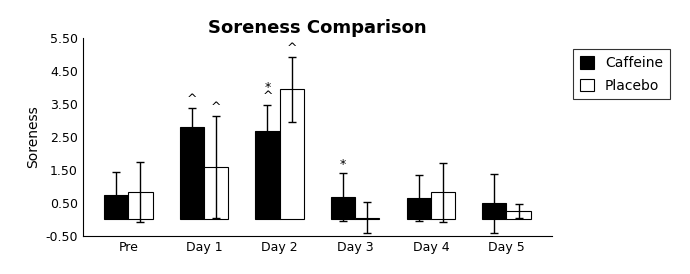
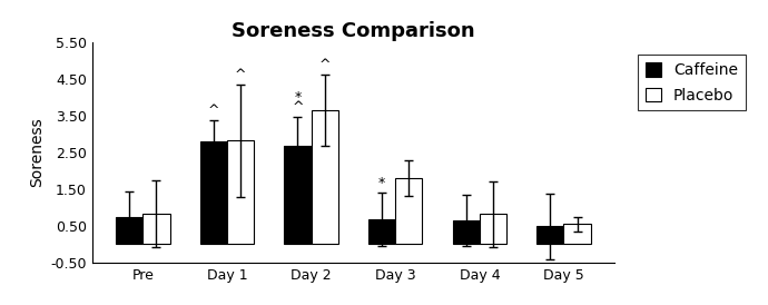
Placebo/Day 1: 1.60 -> 2.82
Placebo/Day 2: 3.95 -> 3.65
Placebo/Day 3: 0.05 -> 1.80
Placebo/Day 5: 0.25 -> 0.54
